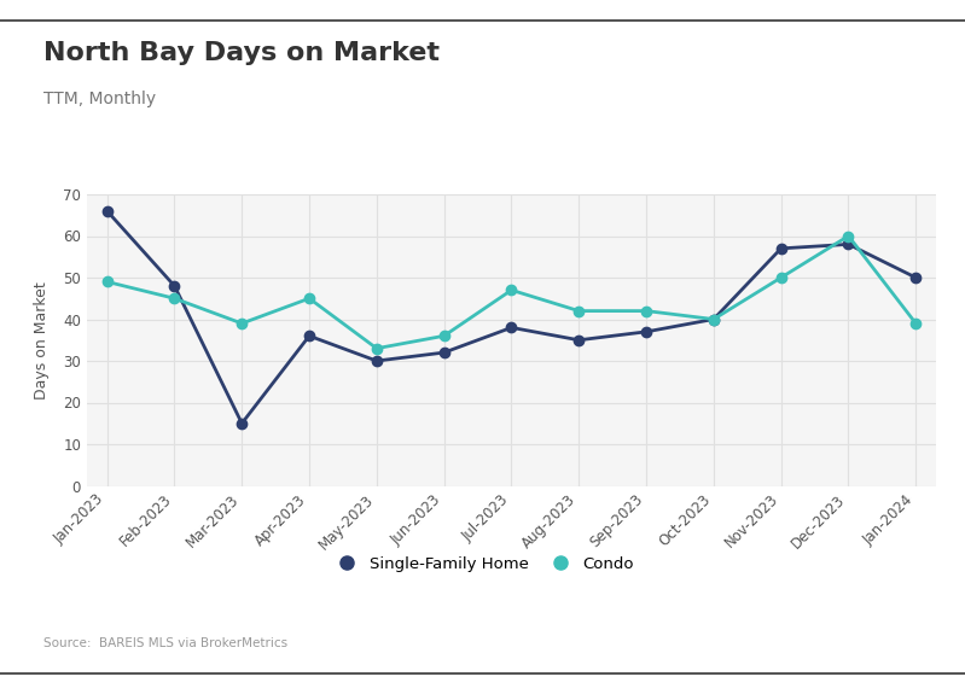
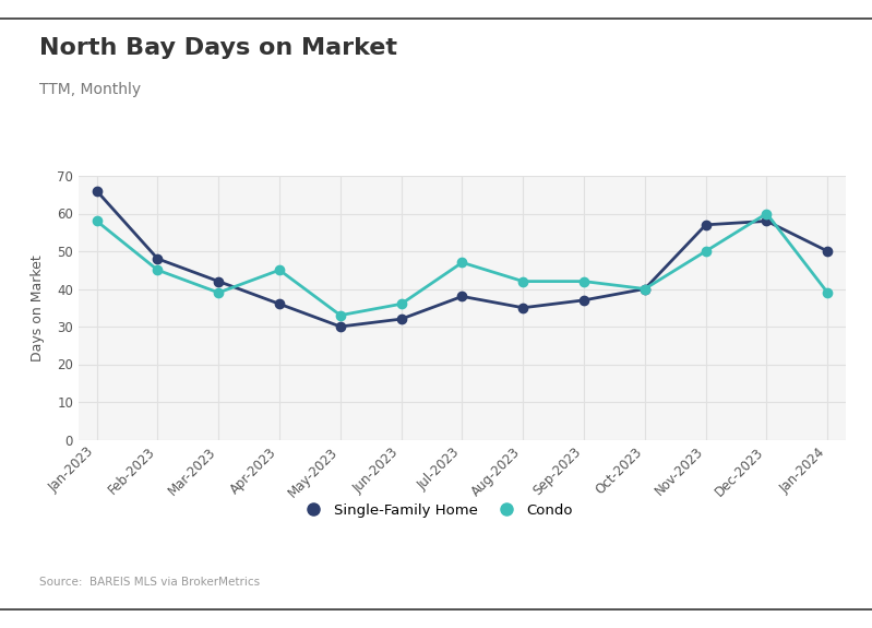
Condo/Jan-2023: 49 -> 58
Single-Family Home/Mar-2023: 15 -> 42
